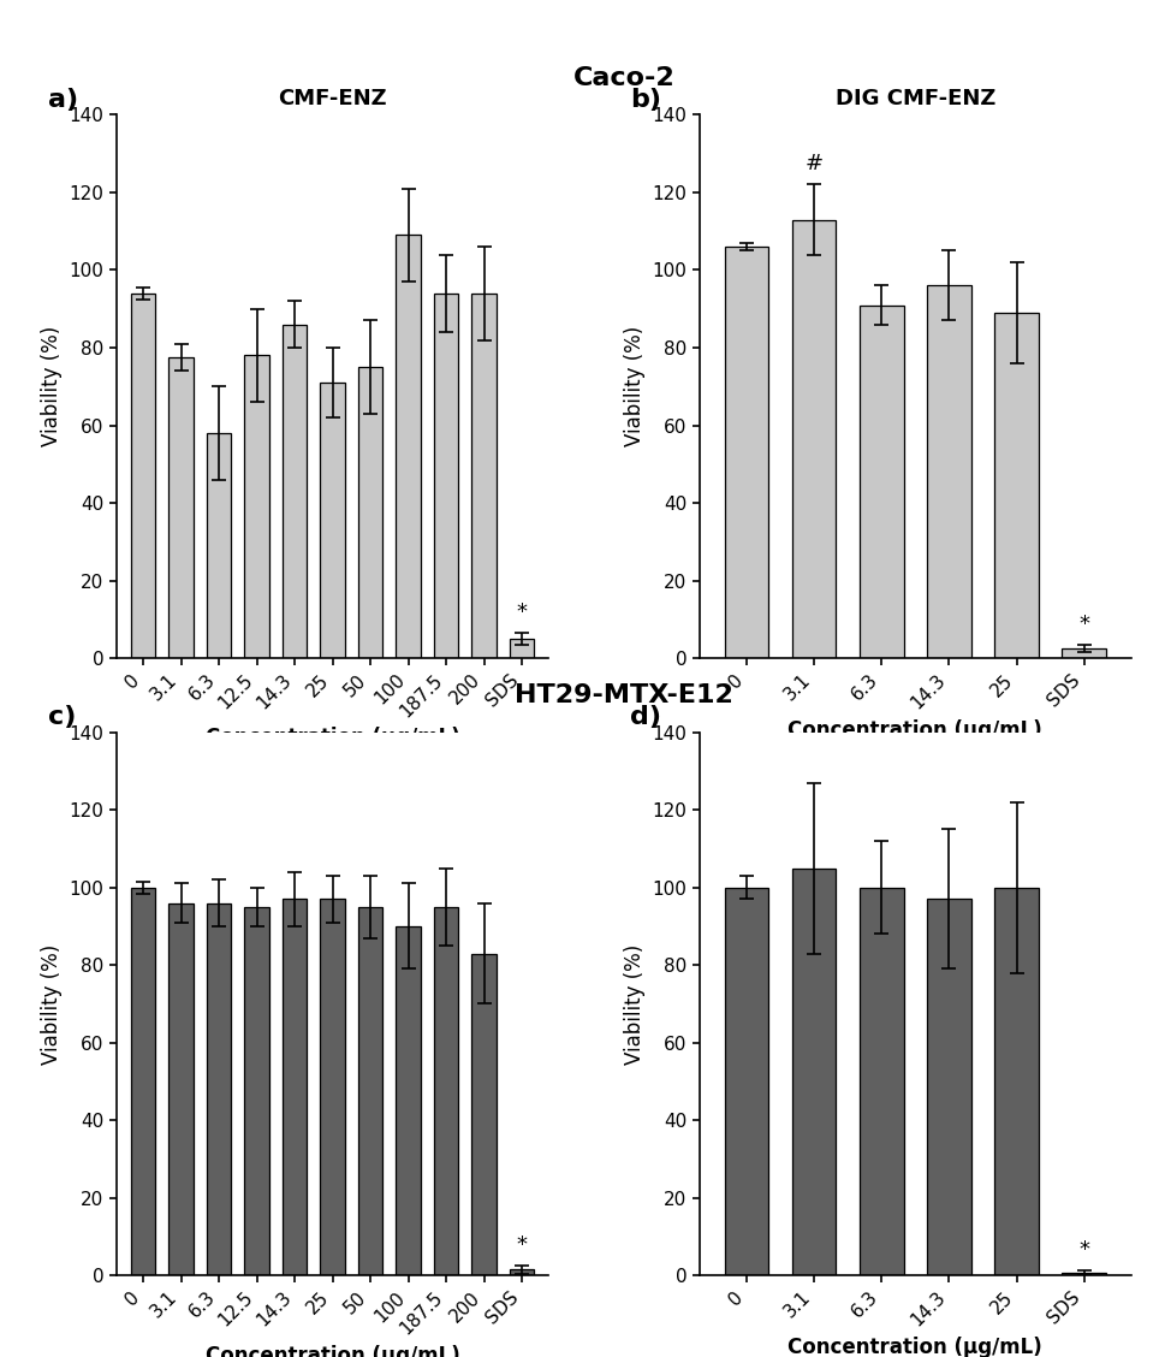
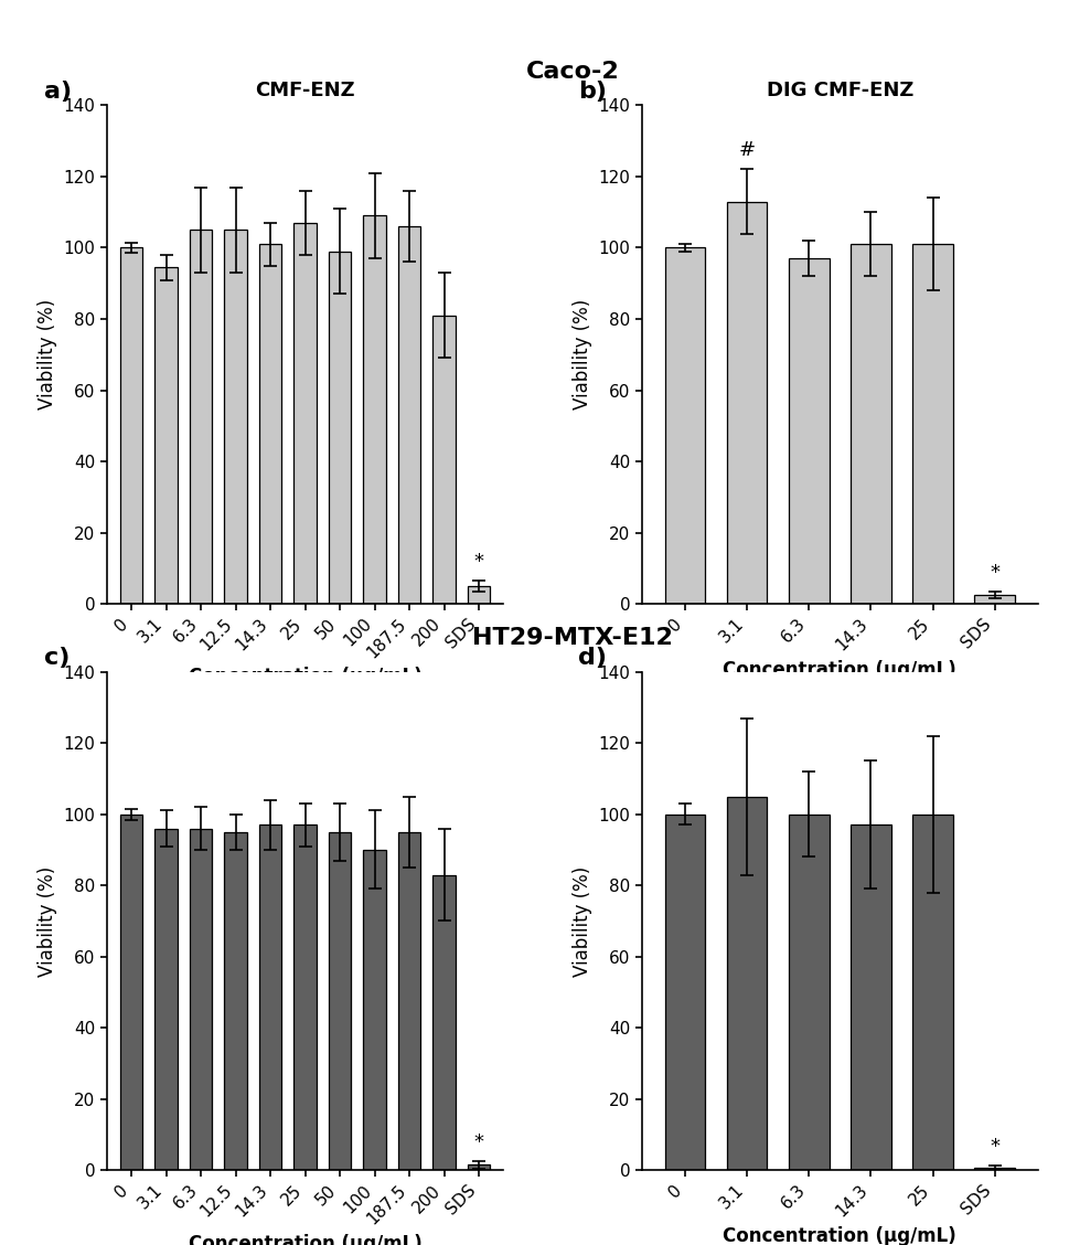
CMF-ENZ/0: 94.0 -> 100.0
CMF-ENZ/3.1: 77.5 -> 94.5
CMF-ENZ/6.3: 58.0 -> 105.0
CMF-ENZ/12.5: 78.0 -> 105.0
CMF-ENZ/14.3: 86.0 -> 101.0
CMF-ENZ/25: 71.0 -> 107.0
CMF-ENZ/50: 75.0 -> 99.0
CMF-ENZ/187.5: 94.0 -> 106.0
CMF-ENZ/200: 94.0 -> 81.0
DIG CMF-ENZ/0: 106.0 -> 100.0
DIG CMF-ENZ/6.3: 91.0 -> 97.0
DIG CMF-ENZ/14.3: 96.0 -> 101.0
DIG CMF-ENZ/25: 89.0 -> 101.0
